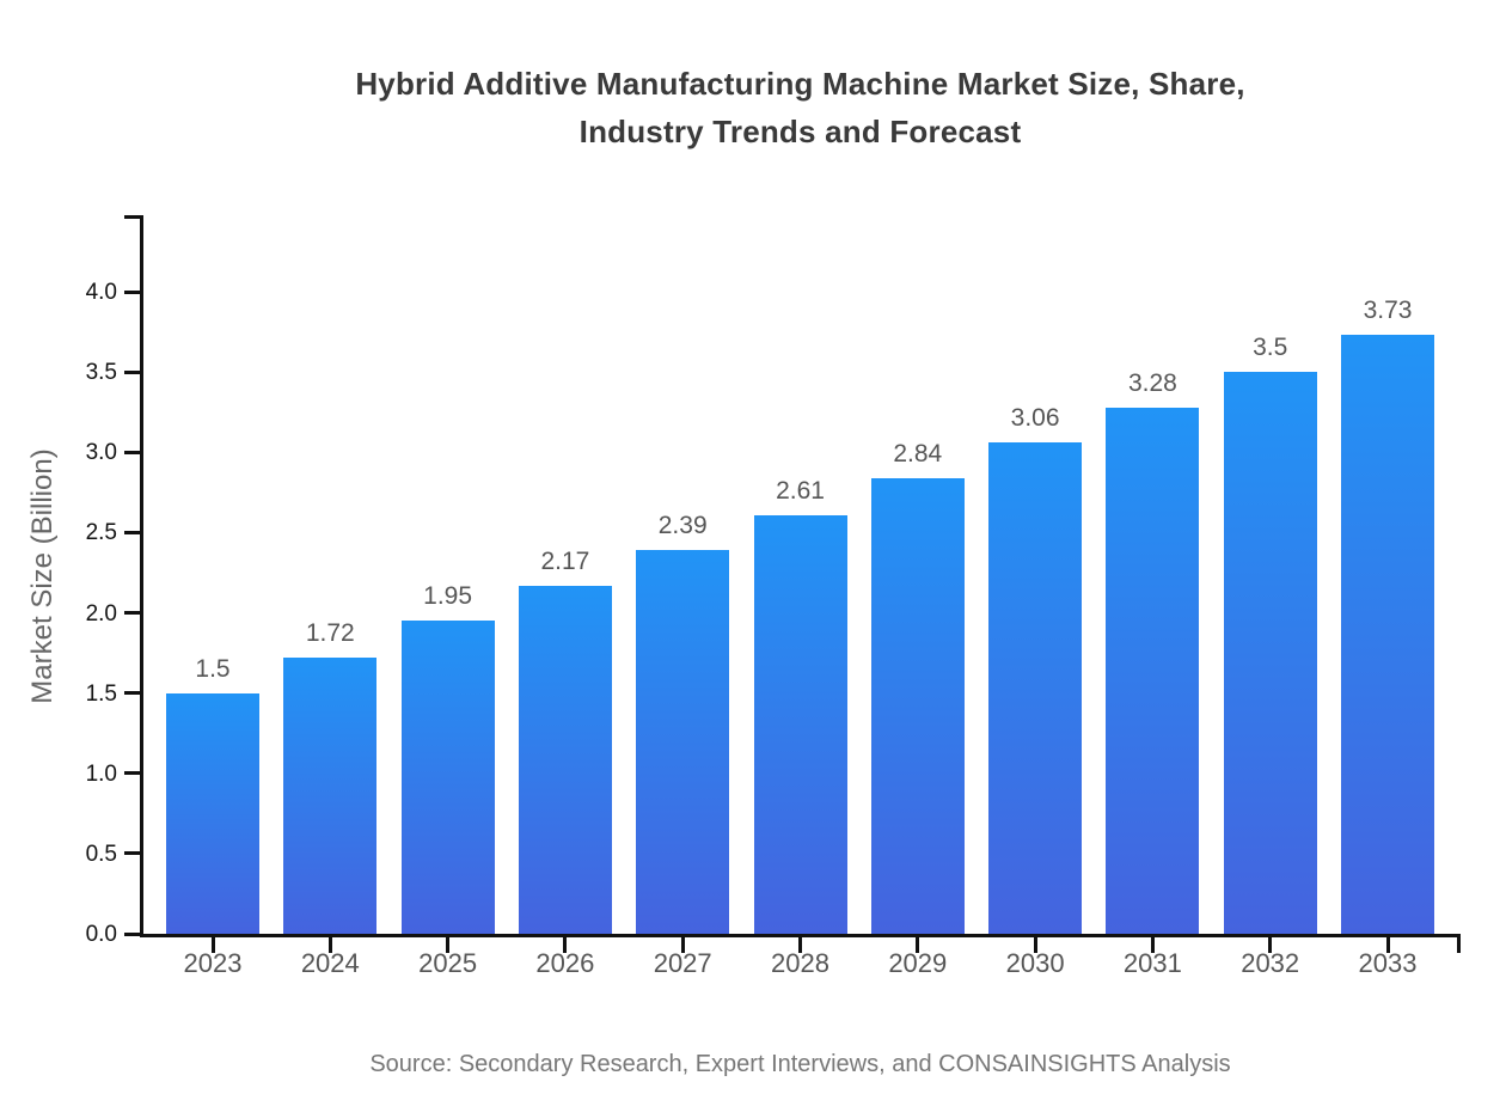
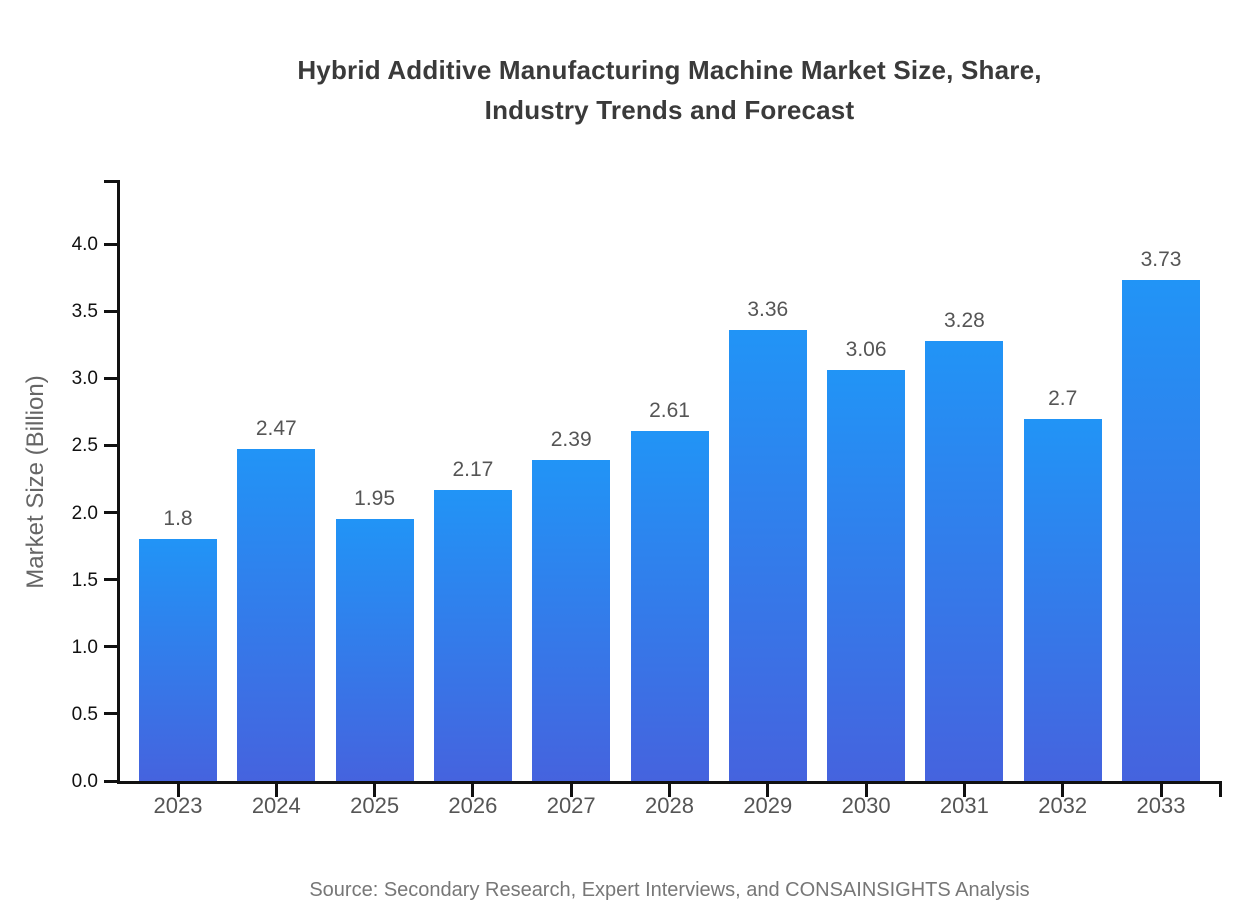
2023: 1.5 -> 1.8
2024: 1.72 -> 2.47
2029: 2.84 -> 3.36
2032: 3.5 -> 2.7
